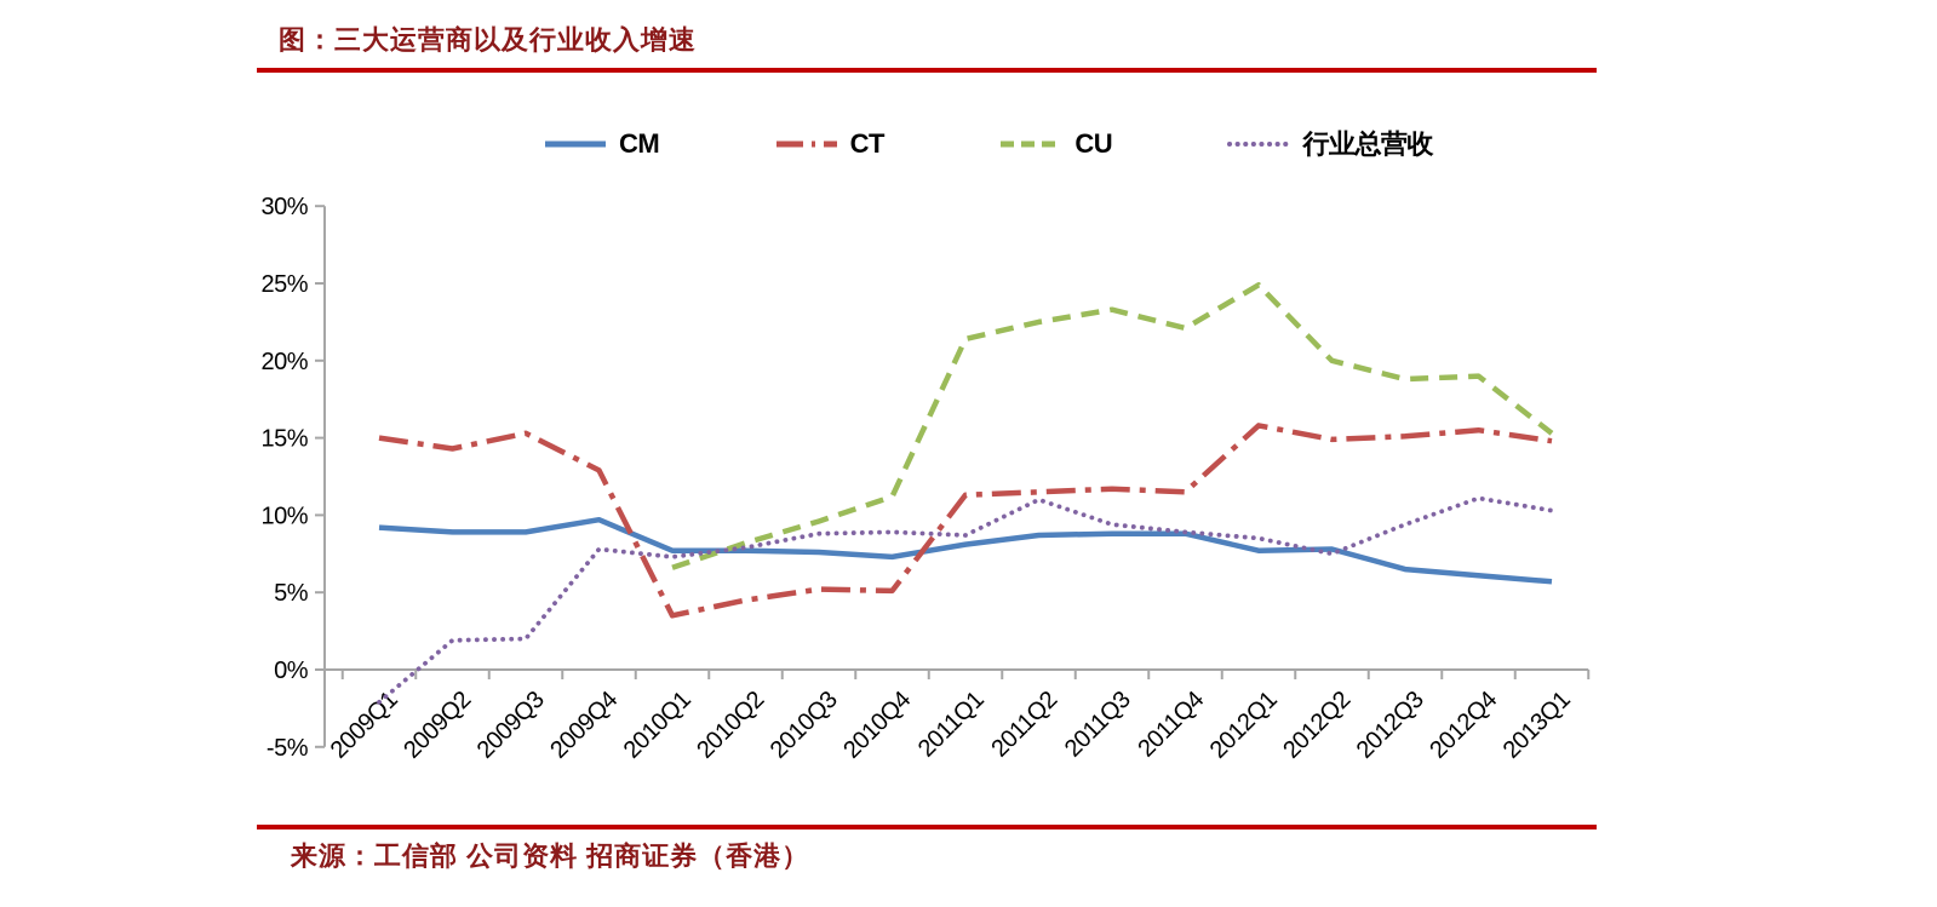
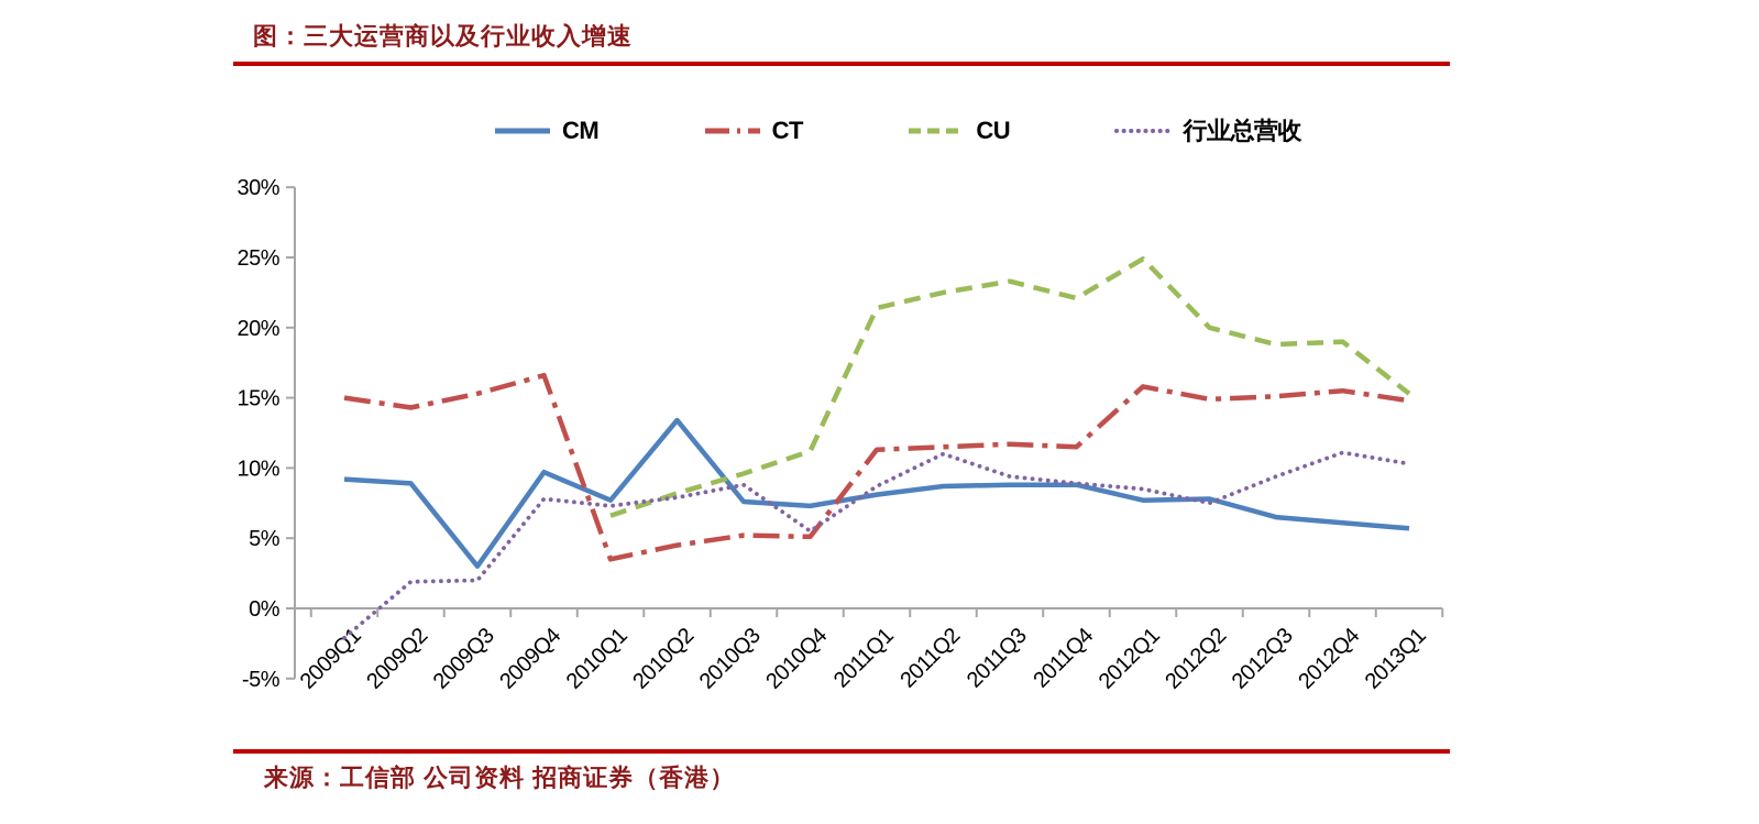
CM/2009Q3: 8.9% -> 3.0%
CT/2009Q4: 12.9% -> 16.6%
CM/2010Q2: 7.7% -> 13.4%
行业总营收/2010Q4: 8.9% -> 5.5%
